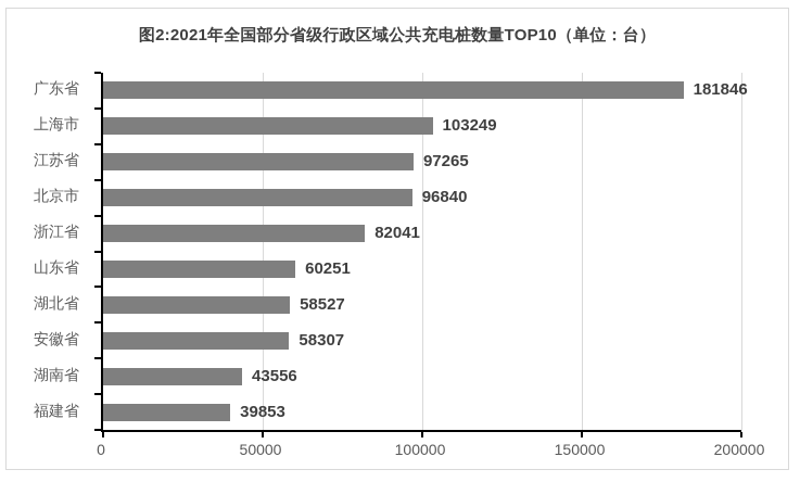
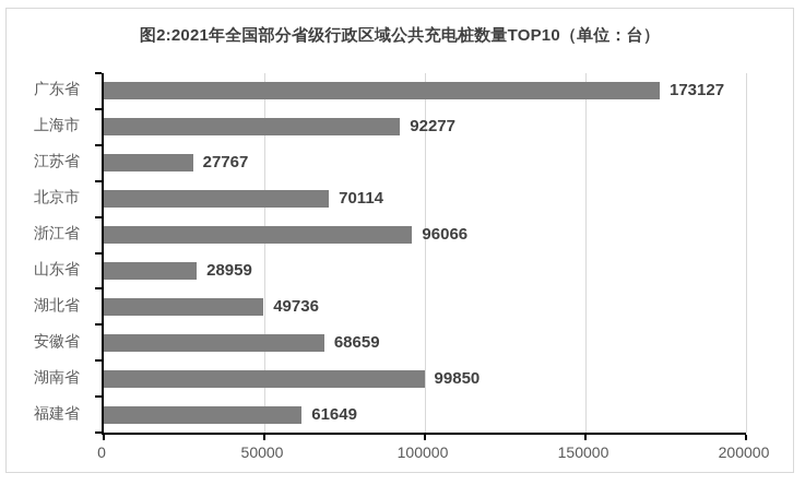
广东省: 181846 -> 173127
上海市: 103249 -> 92277
江苏省: 97265 -> 27767
北京市: 96840 -> 70114
浙江省: 82041 -> 96066
山东省: 60251 -> 28959
湖北省: 58527 -> 49736
安徽省: 58307 -> 68659
湖南省: 43556 -> 99850
福建省: 39853 -> 61649
